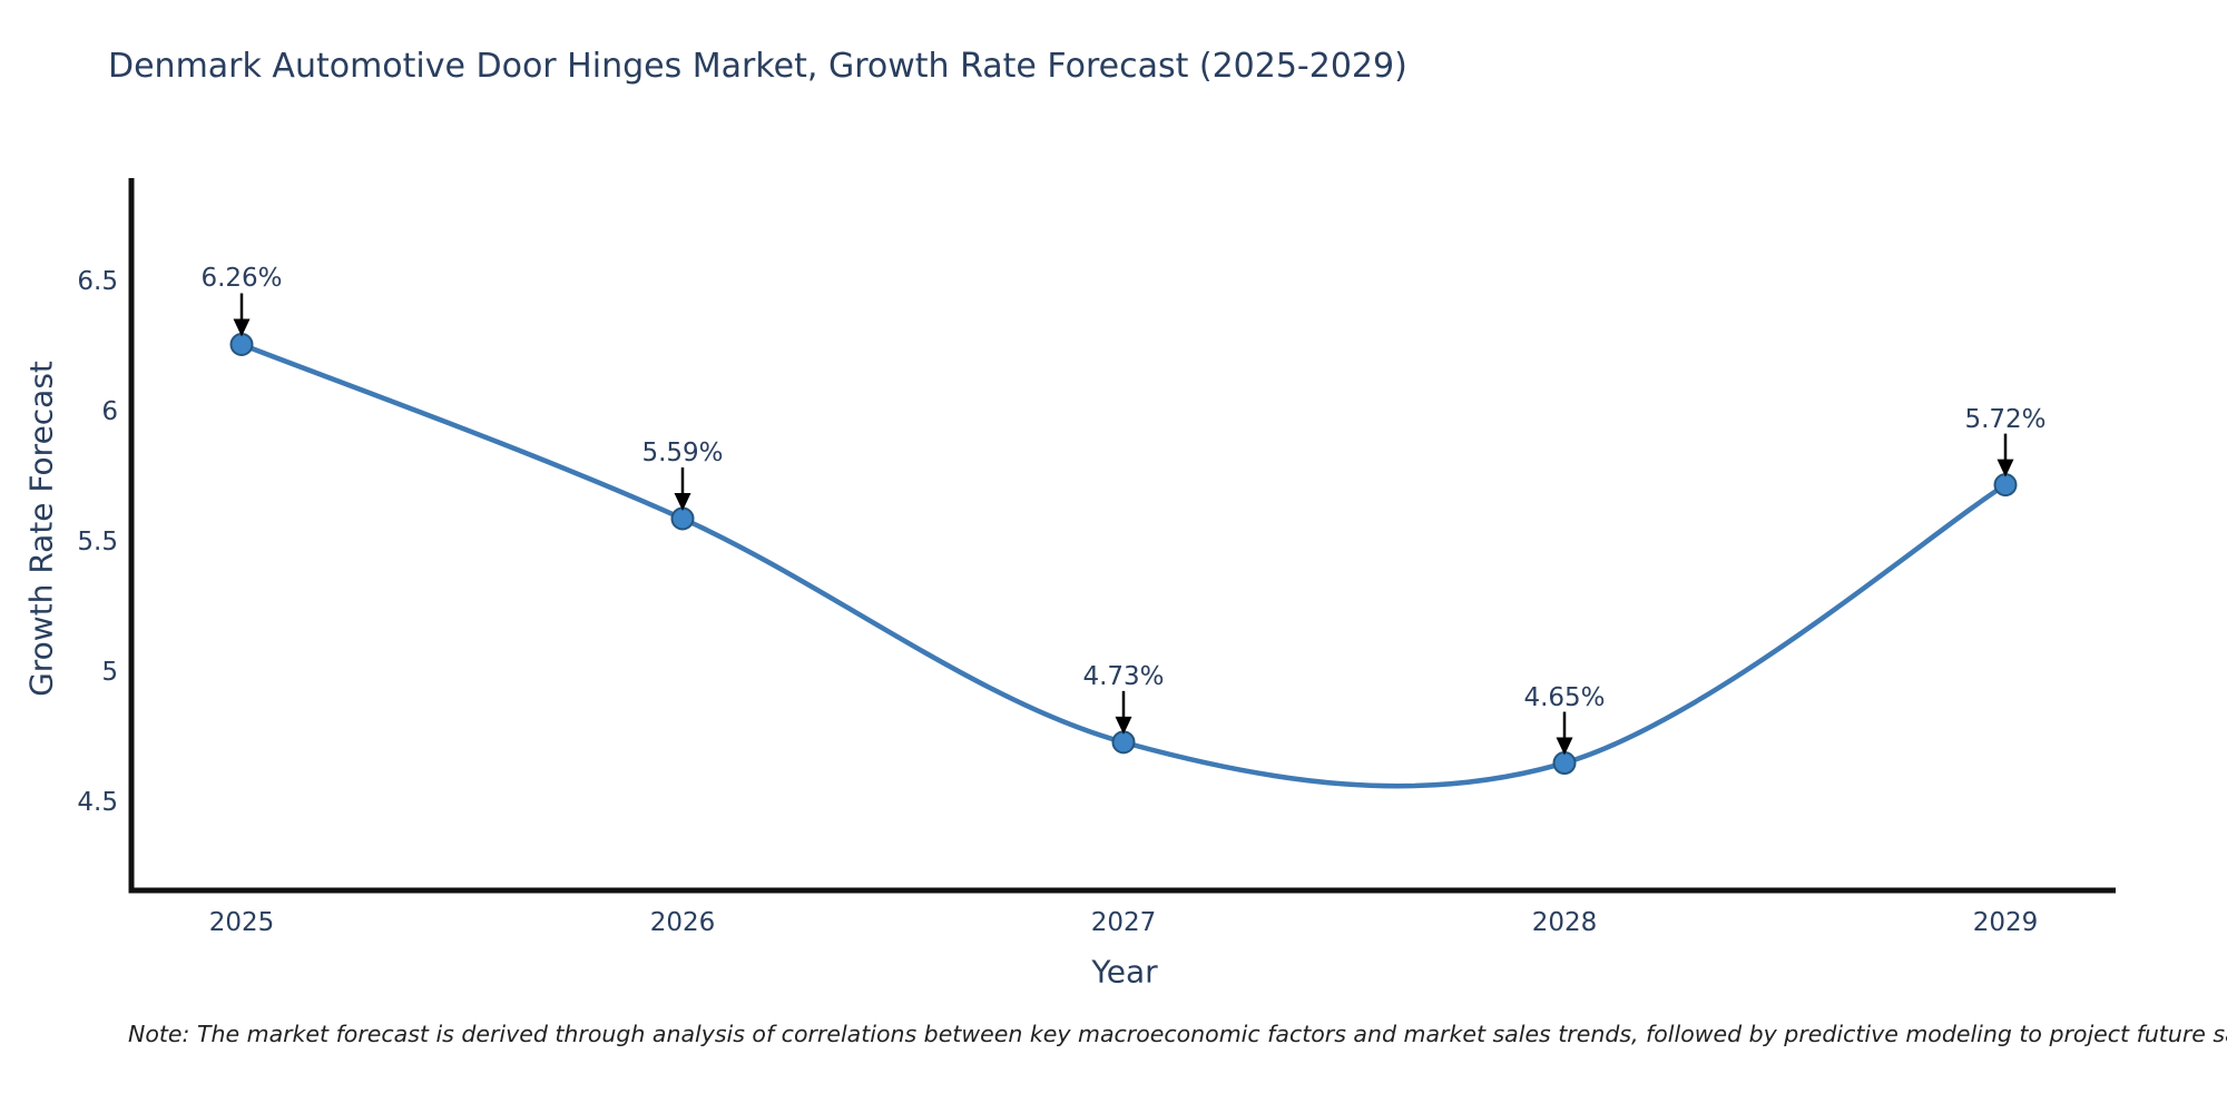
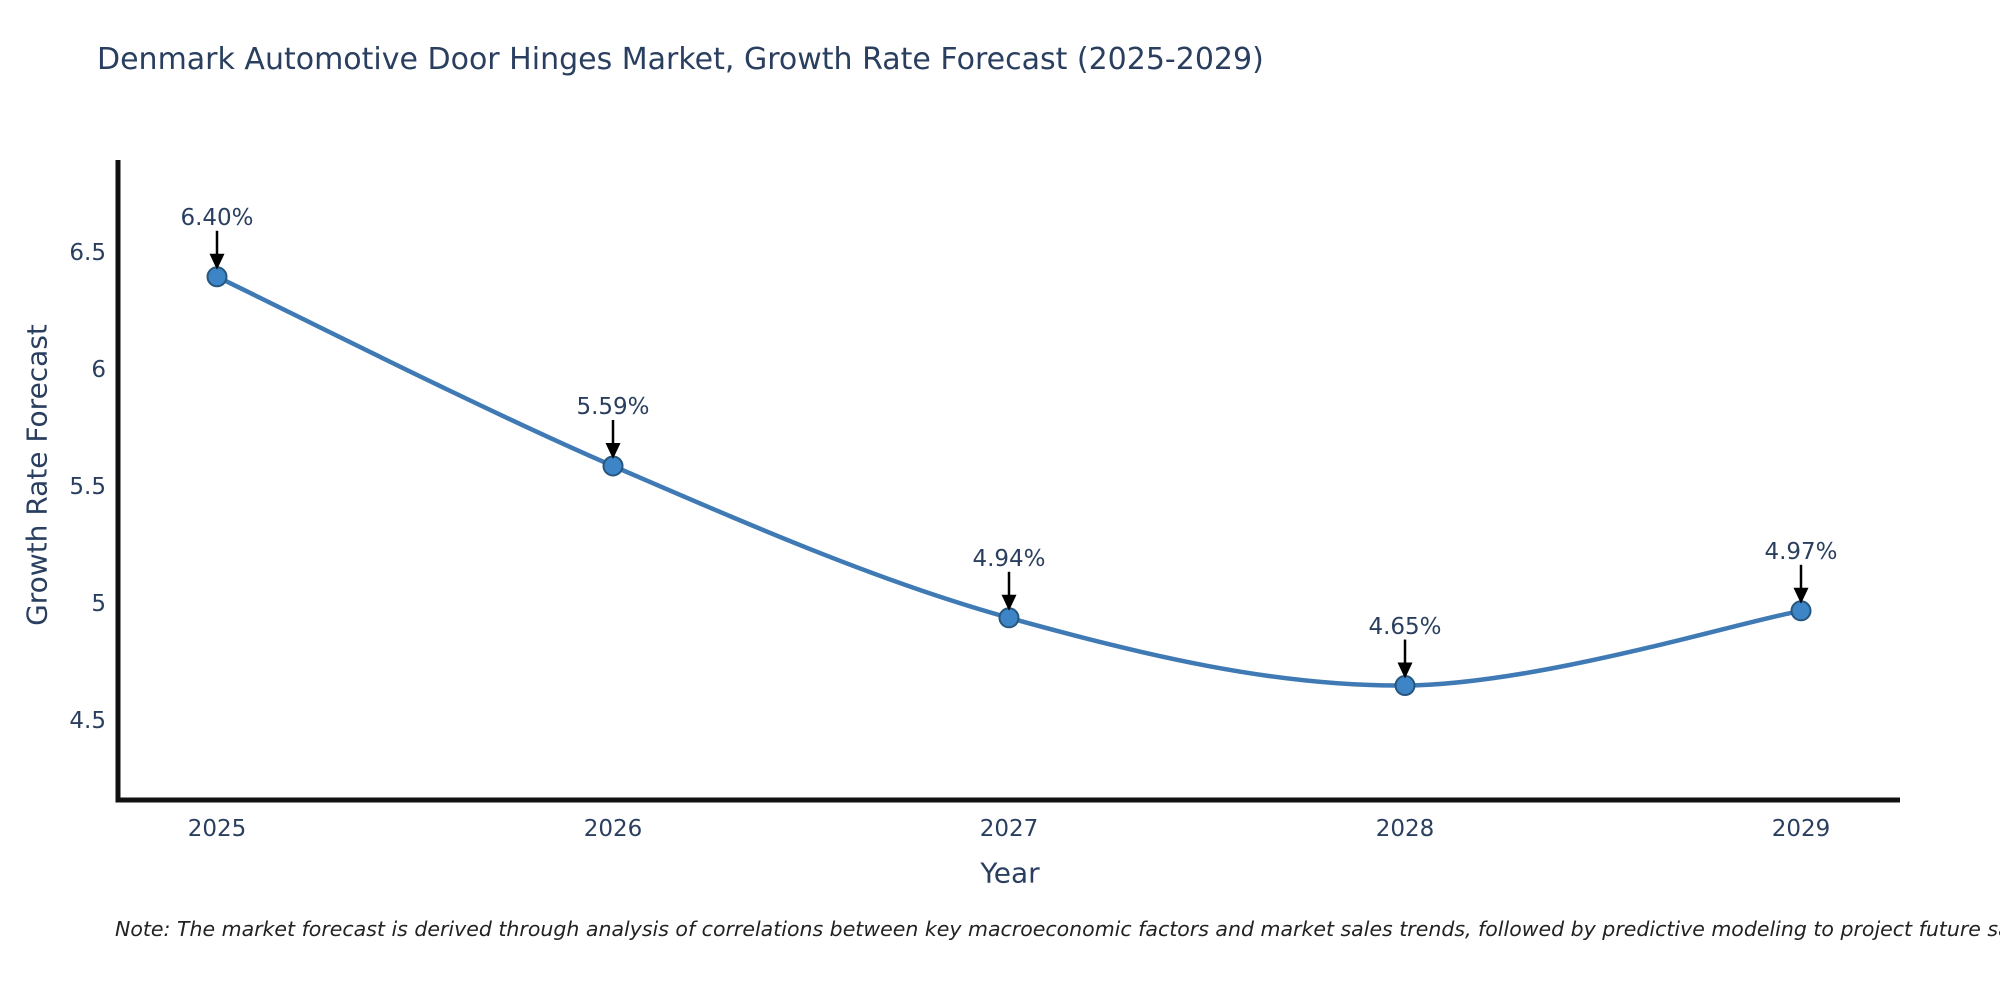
2025: 6.26% -> 6.40%
2027: 4.73% -> 4.94%
2029: 5.72% -> 4.97%
